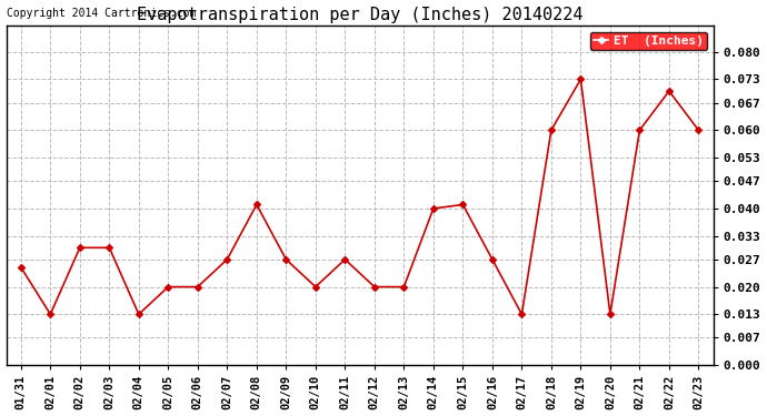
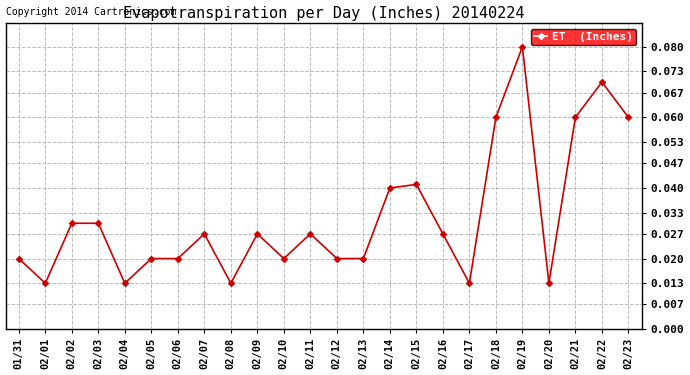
01/31: 0.025 -> 0.020
02/08: 0.041 -> 0.013
02/19: 0.073 -> 0.080
